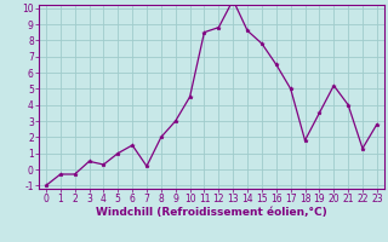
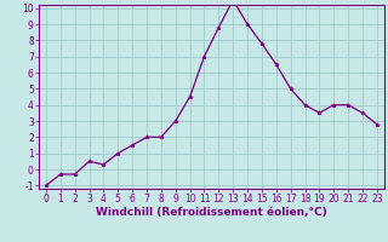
7: 0.2 -> 2.0
11: 8.5 -> 7.0
14: 8.6 -> 9.0
18: 1.8 -> 4.0
20: 5.2 -> 4.0
22: 1.3 -> 3.5
